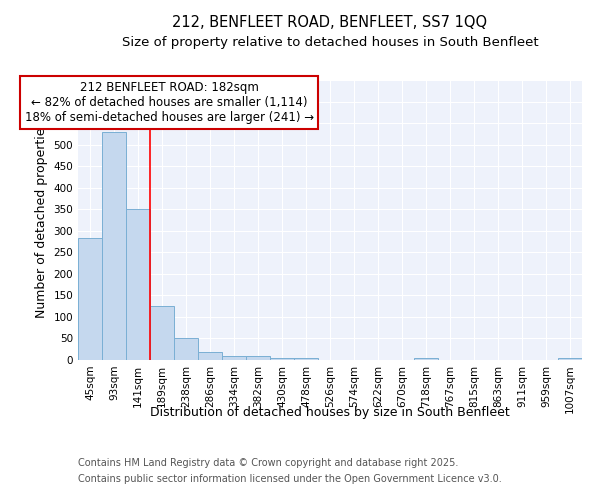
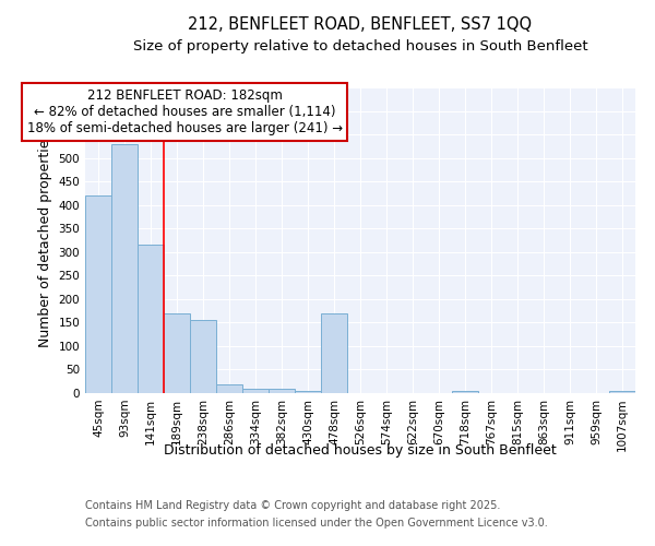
45sqm: 283 -> 420
141sqm: 350 -> 315
189sqm: 125 -> 170
238sqm: 50 -> 155
478sqm: 4 -> 170
